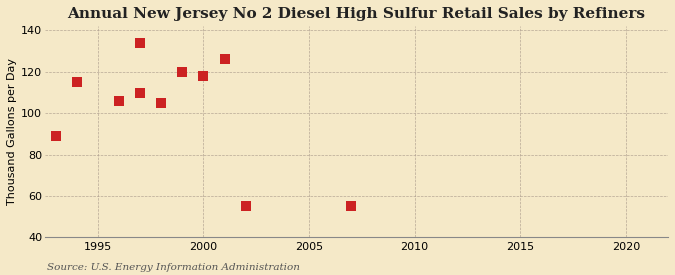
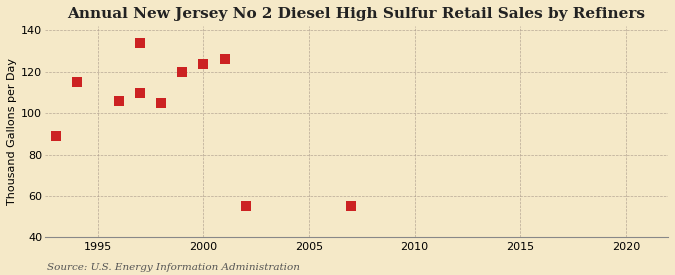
2000: 118 -> 124
